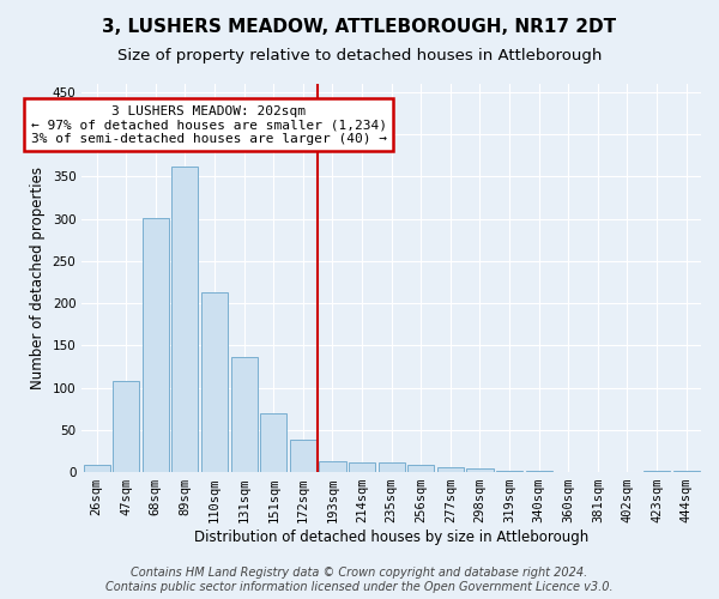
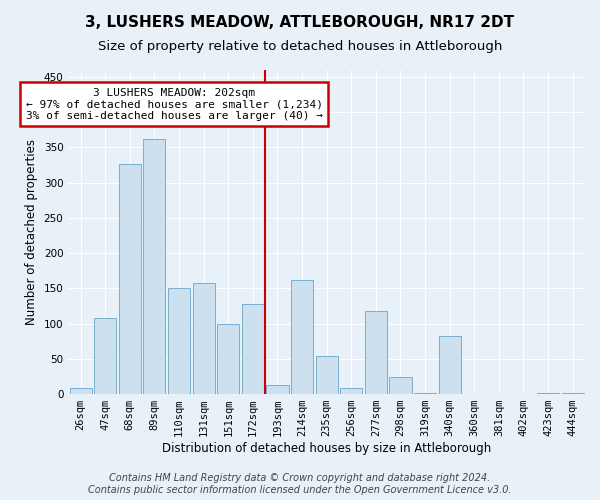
68sqm: 301 -> 326
110sqm: 213 -> 150
131sqm: 136 -> 158
151sqm: 70 -> 100
172sqm: 38 -> 128
214sqm: 12 -> 162
235sqm: 11 -> 54
277sqm: 6 -> 118
298sqm: 5 -> 24
340sqm: 1 -> 82
